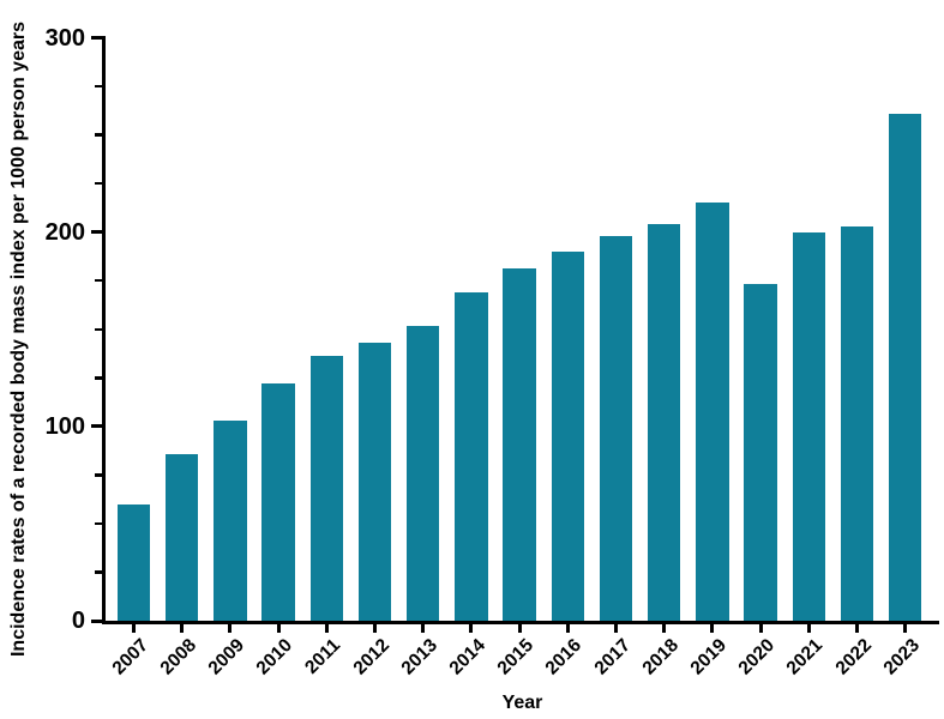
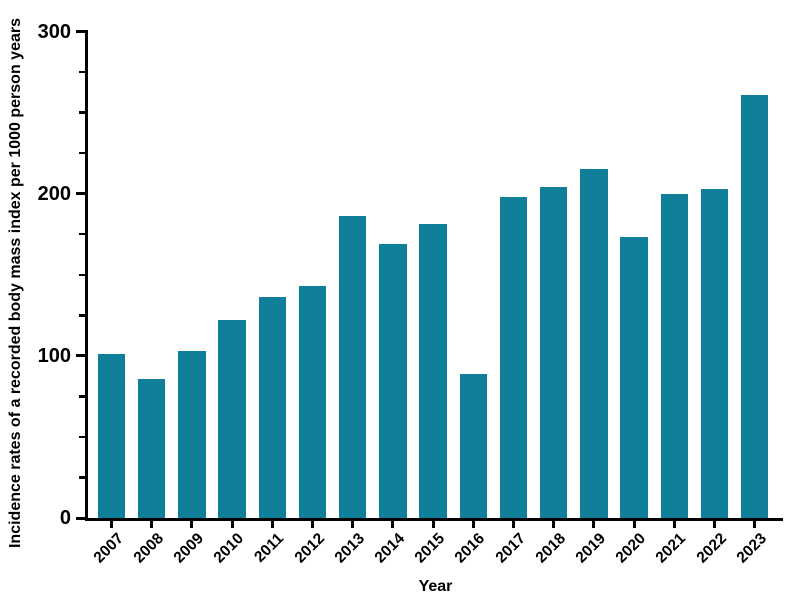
2007: 60 -> 101
2013: 152 -> 186
2016: 190 -> 89
